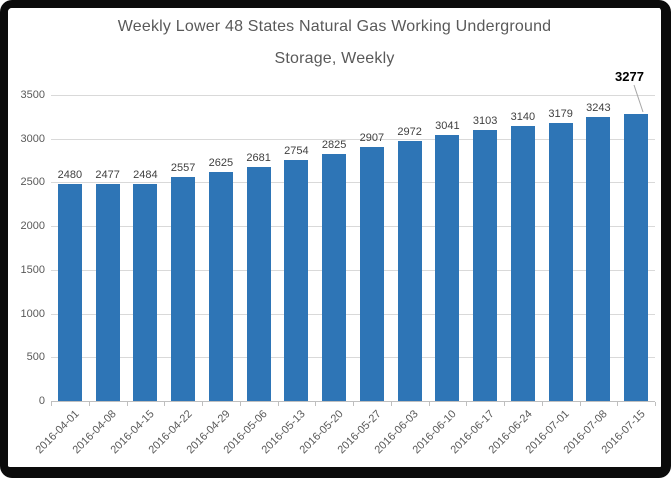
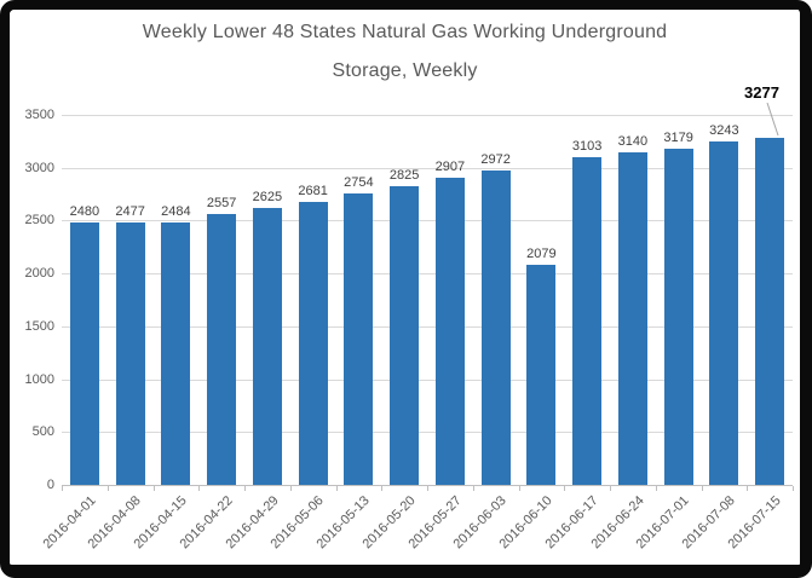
2016-06-10: 3041 -> 2079
